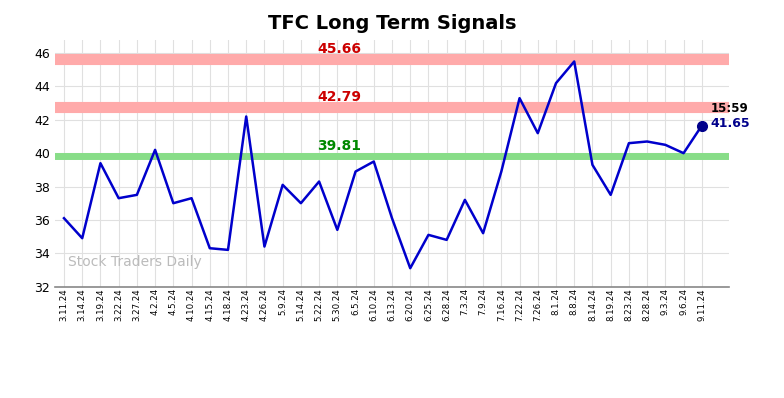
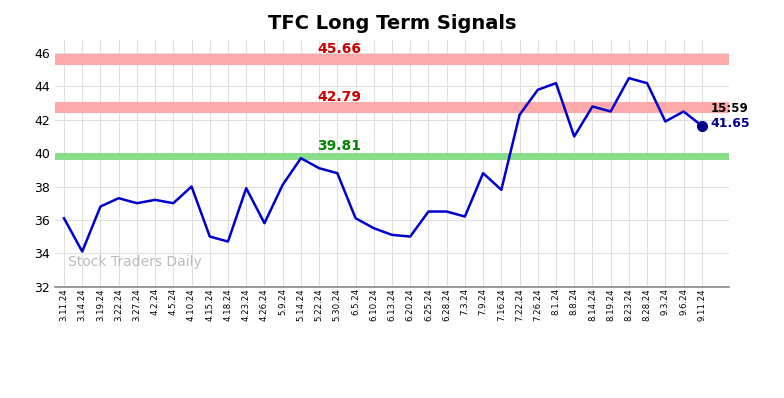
3.14.24: 34.9 -> 34.1
3.19.24: 39.4 -> 36.8
3.27.24: 37.5 -> 37.0
4.2.24: 40.2 -> 37.2
4.10.24: 37.3 -> 38.0
4.15.24: 34.3 -> 35.0
4.18.24: 34.2 -> 34.7
4.23.24: 42.2 -> 37.9
4.26.24: 34.4 -> 35.8
5.14.24: 37.0 -> 39.7
5.22.24: 38.3 -> 39.1
5.30.24: 35.4 -> 38.8
6.5.24: 38.9 -> 36.1
6.10.24: 39.5 -> 35.5
6.13.24: 36.1 -> 35.1
6.20.24: 33.1 -> 35.0
6.25.24: 35.1 -> 36.5
6.28.24: 34.8 -> 36.5
7.3.24: 37.2 -> 36.2
7.9.24: 35.2 -> 38.8
7.16.24: 38.9 -> 37.8
7.22.24: 43.3 -> 42.3
7.26.24: 41.2 -> 43.8
8.8.24: 45.5 -> 41.0
8.14.24: 39.3 -> 42.8
8.19.24: 37.5 -> 42.5
8.23.24: 40.6 -> 44.5
8.28.24: 40.7 -> 44.2
9.3.24: 40.5 -> 41.9
9.6.24: 40.0 -> 42.5
